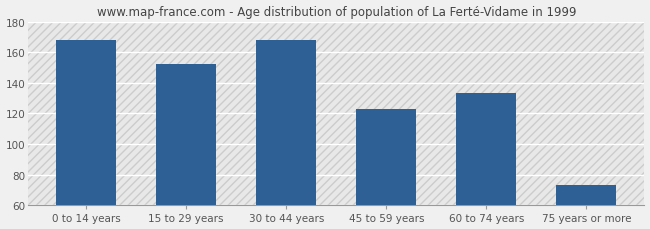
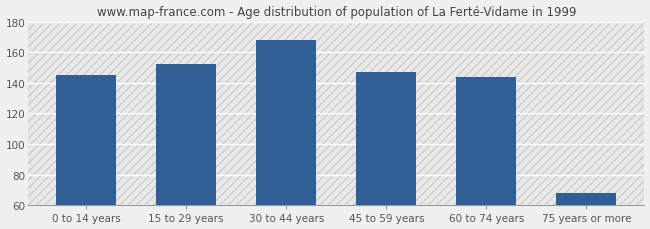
0 to 14 years: 168 -> 145
45 to 59 years: 123 -> 147
60 to 74 years: 133 -> 144
75 years or more: 73 -> 68
